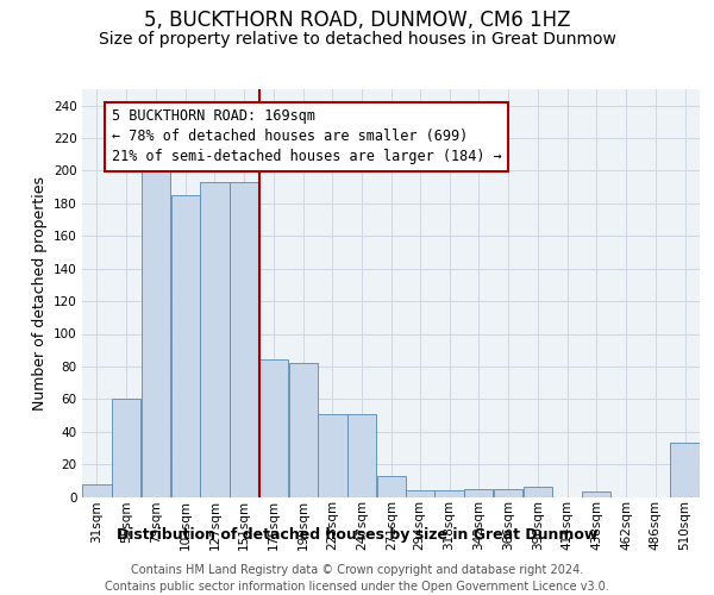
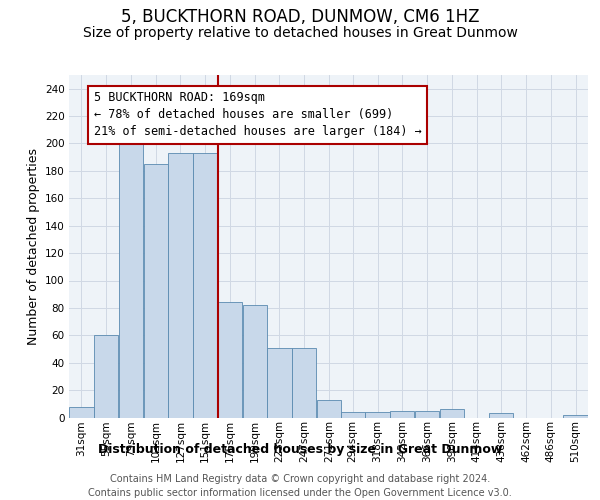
510sqm: 33 -> 2
